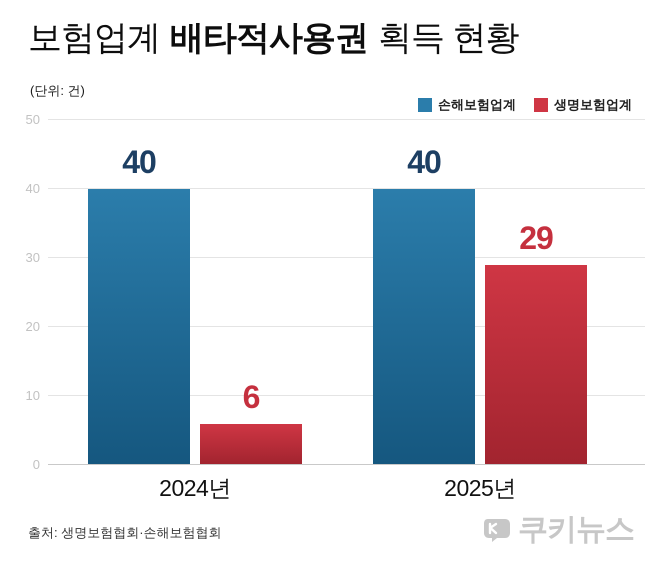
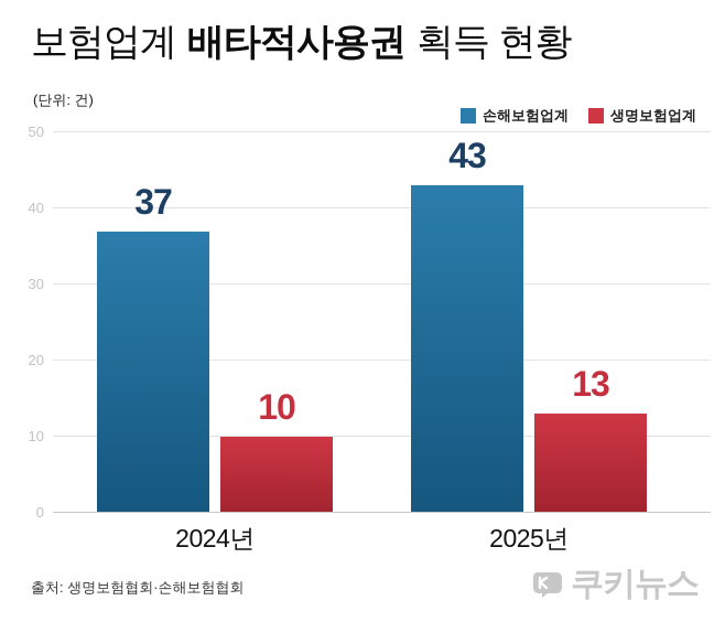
손해보험업계/2024년: 40 -> 37
생명보험업계/2024년: 6 -> 10
손해보험업계/2025년: 40 -> 43
생명보험업계/2025년: 29 -> 13
